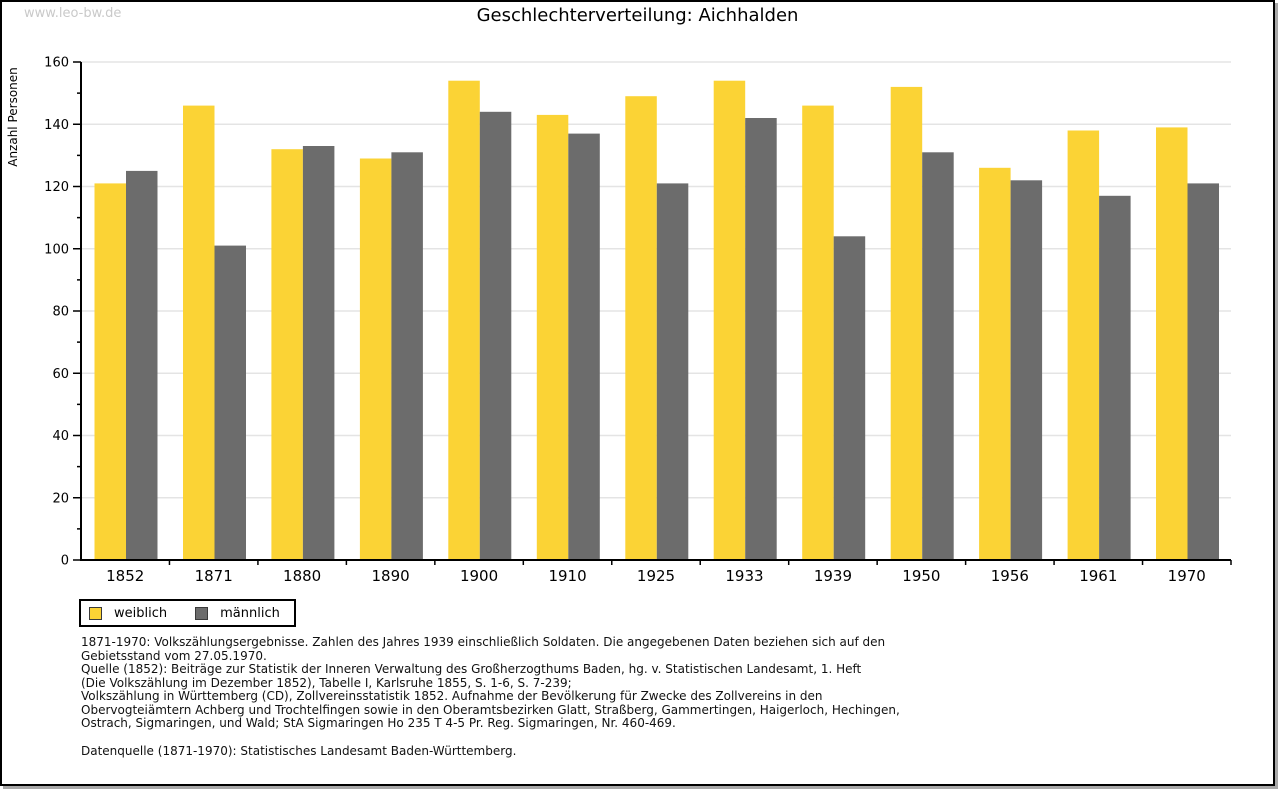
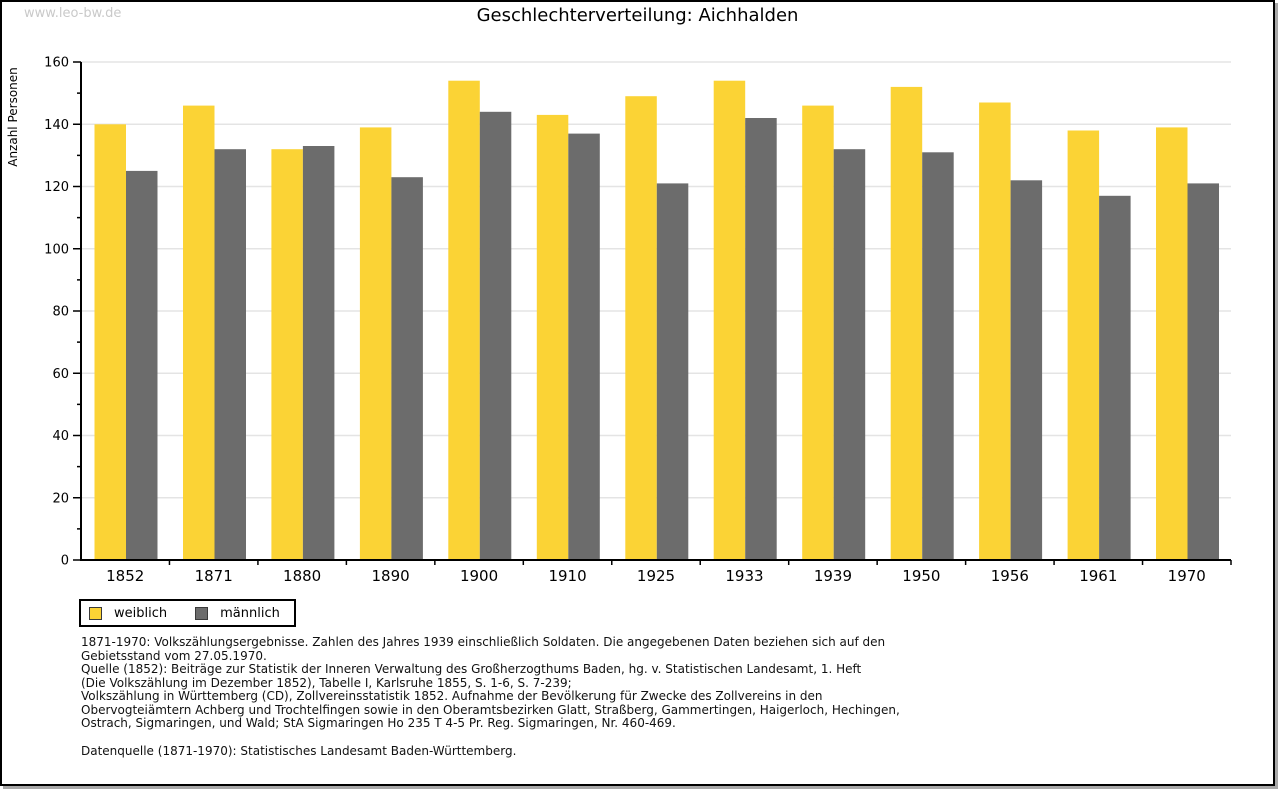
weiblich/1852: 121 -> 140
männlich/1871: 101 -> 132
weiblich/1890: 129 -> 139
männlich/1890: 131 -> 123
männlich/1939: 104 -> 132
weiblich/1956: 126 -> 147
